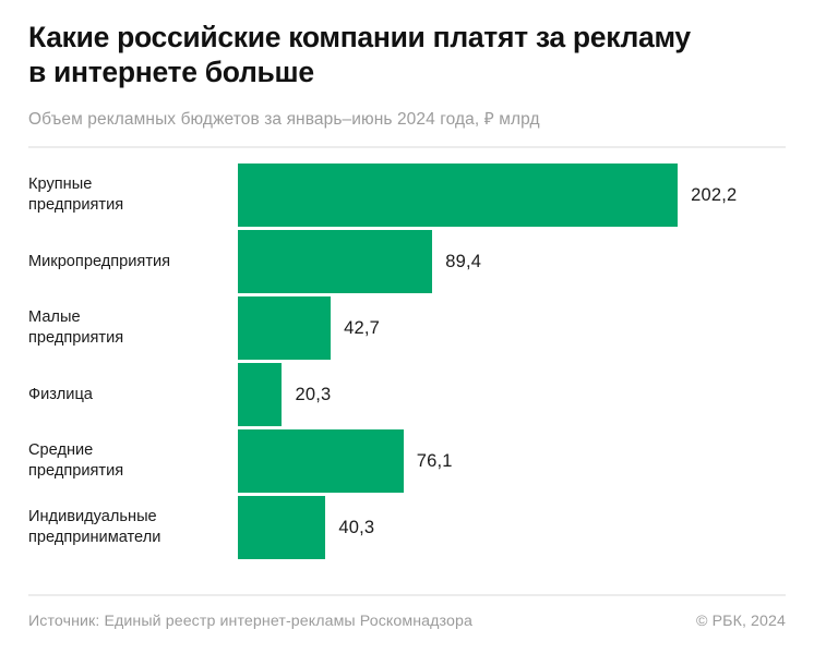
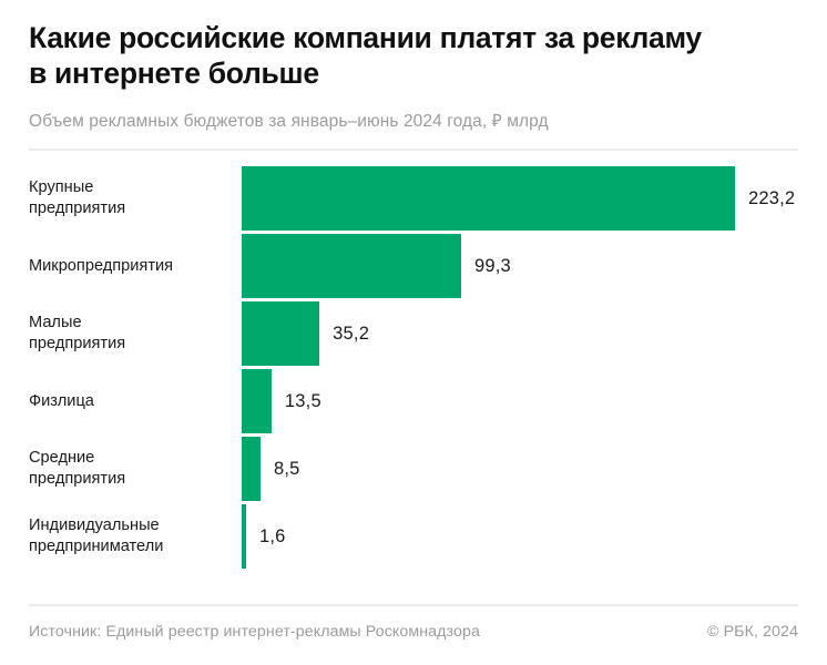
Крупные предприятия: 202,2 -> 223,2
Микропредприятия: 89,4 -> 99,3
Малые предприятия: 42,7 -> 35,2
Физлица: 20,3 -> 13,5
Средние предприятия: 76,1 -> 8,5
Индивидуальные предприниматели: 40,3 -> 1,6
